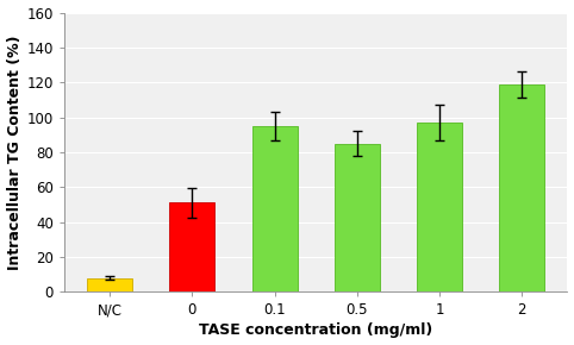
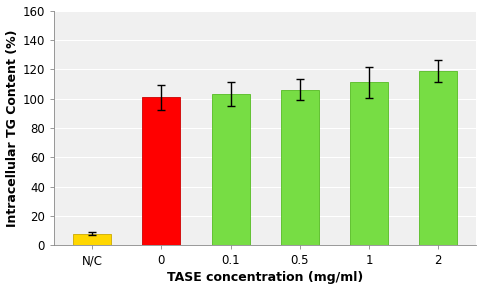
0: 51 -> 101
0.1: 95 -> 103
0.5: 85 -> 106
1: 97 -> 111
